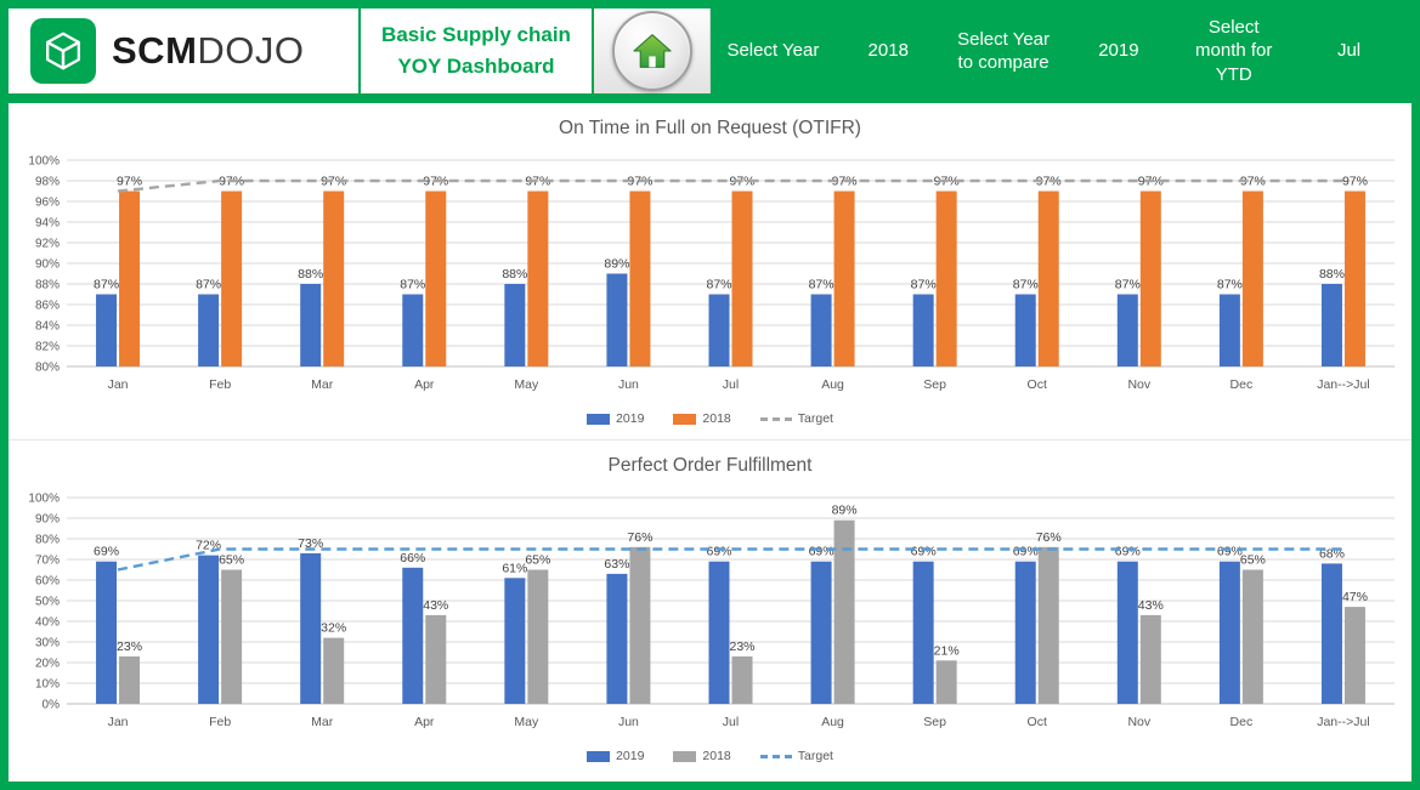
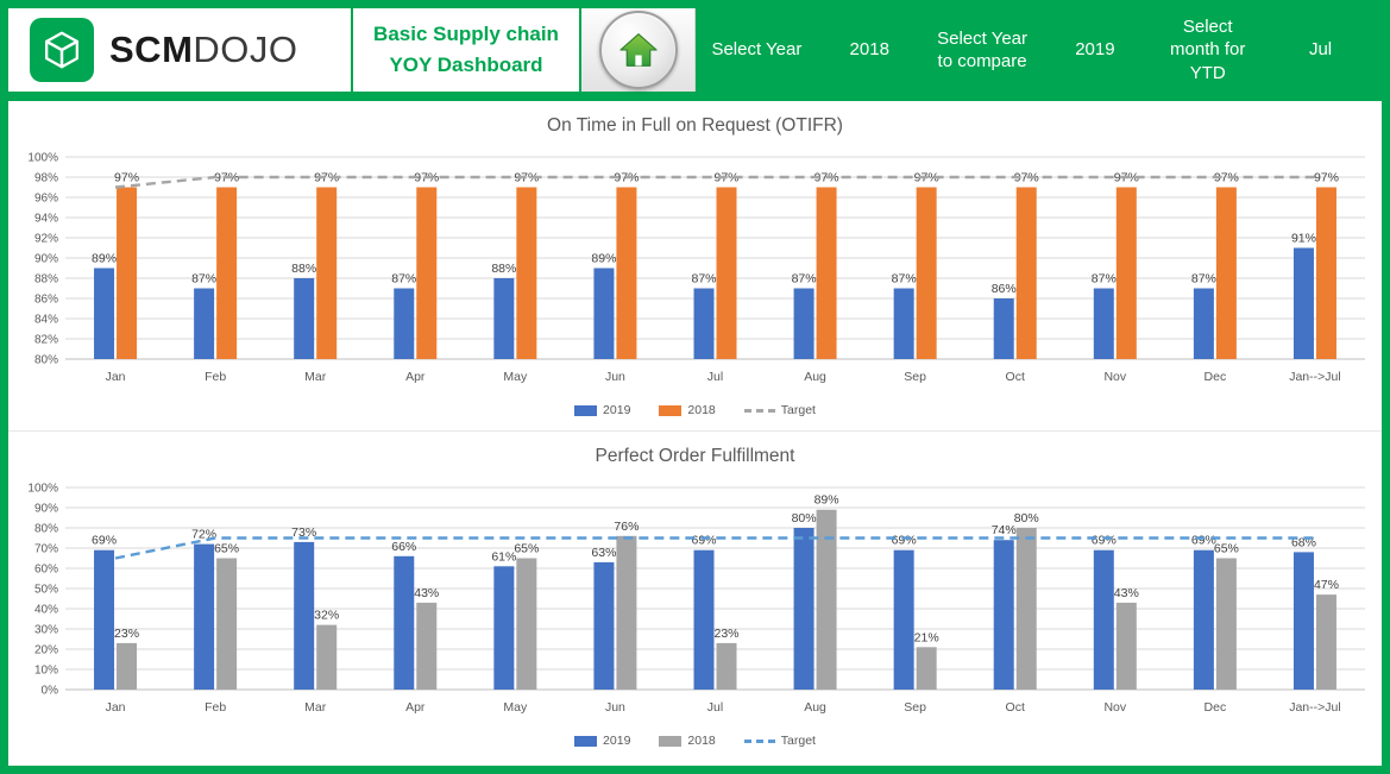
On Time in Full on Request (OTIFR)/2019/Jan: 87% -> 89%
On Time in Full on Request (OTIFR)/2019/Oct: 87% -> 86%
On Time in Full on Request (OTIFR)/2019/Jan-->Jul: 88% -> 91%
Perfect Order Fulfillment/2019/Aug: 69% -> 80%
Perfect Order Fulfillment/2019/Oct: 69% -> 74%
Perfect Order Fulfillment/2018/Oct: 76% -> 80%
